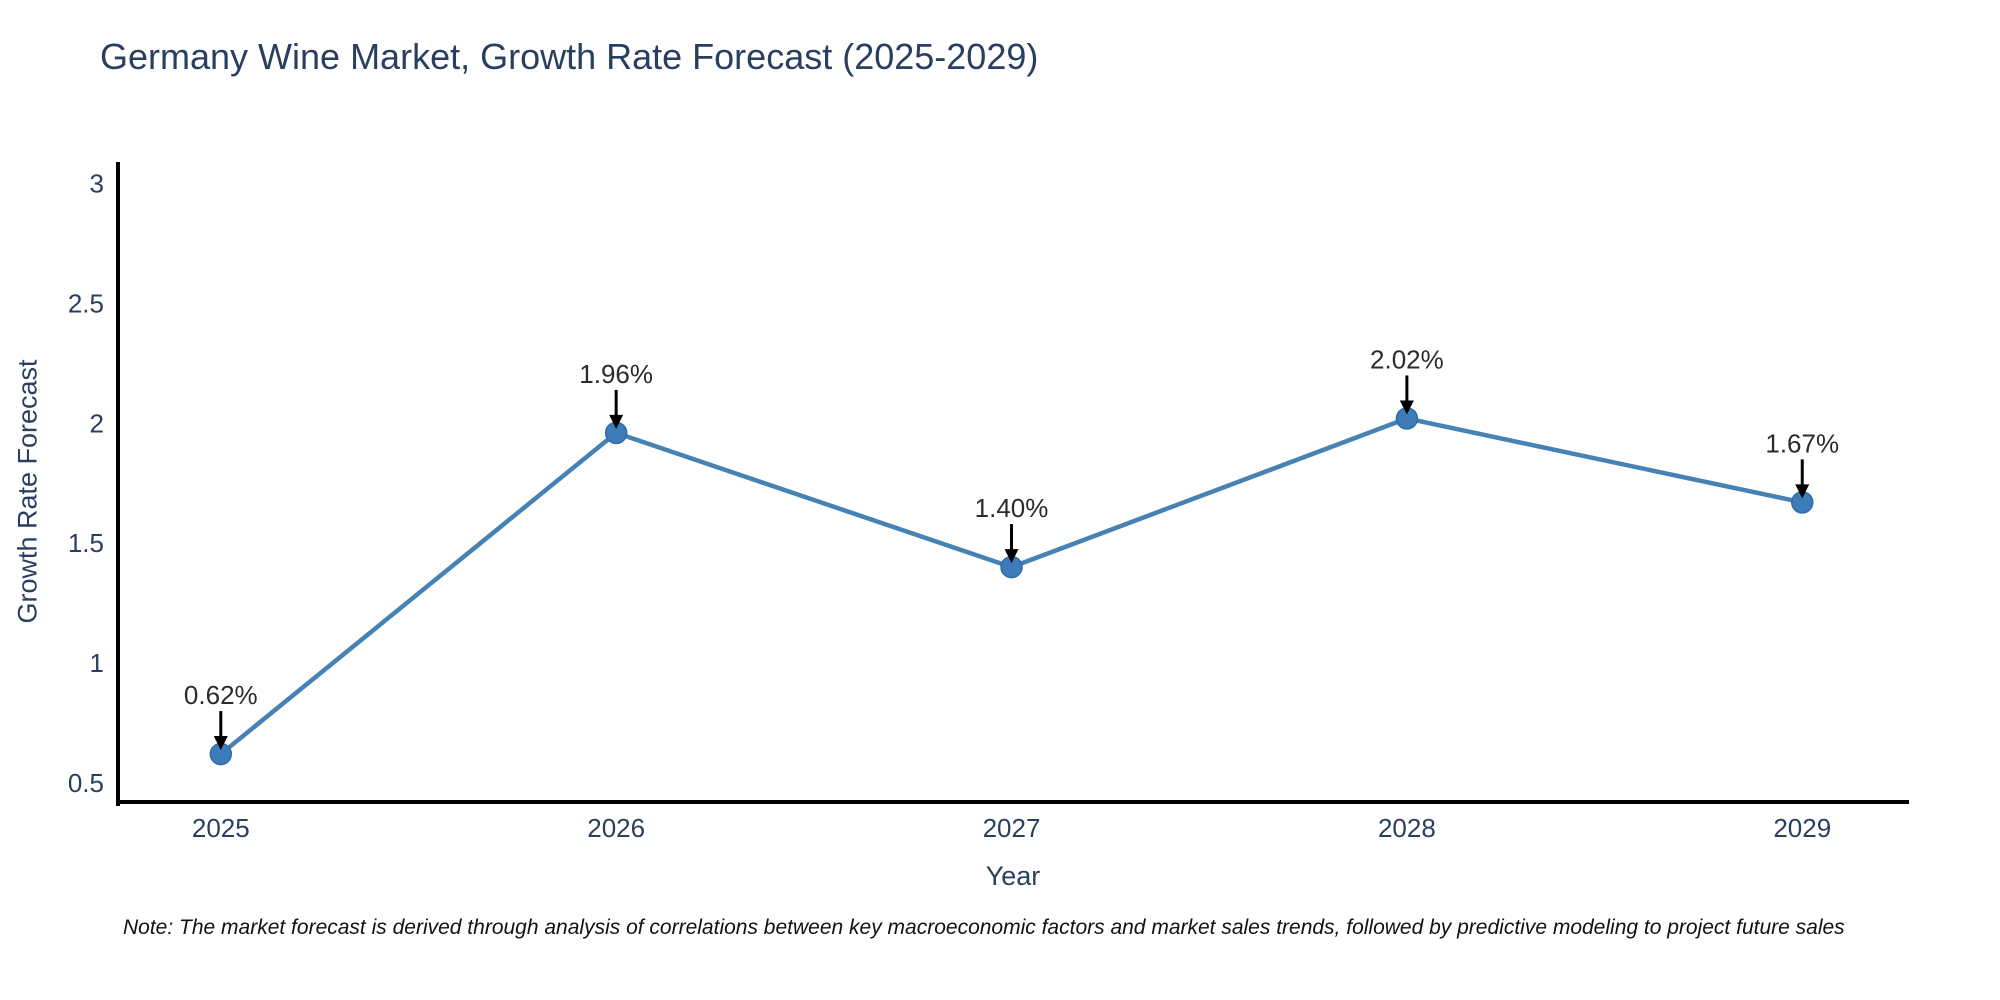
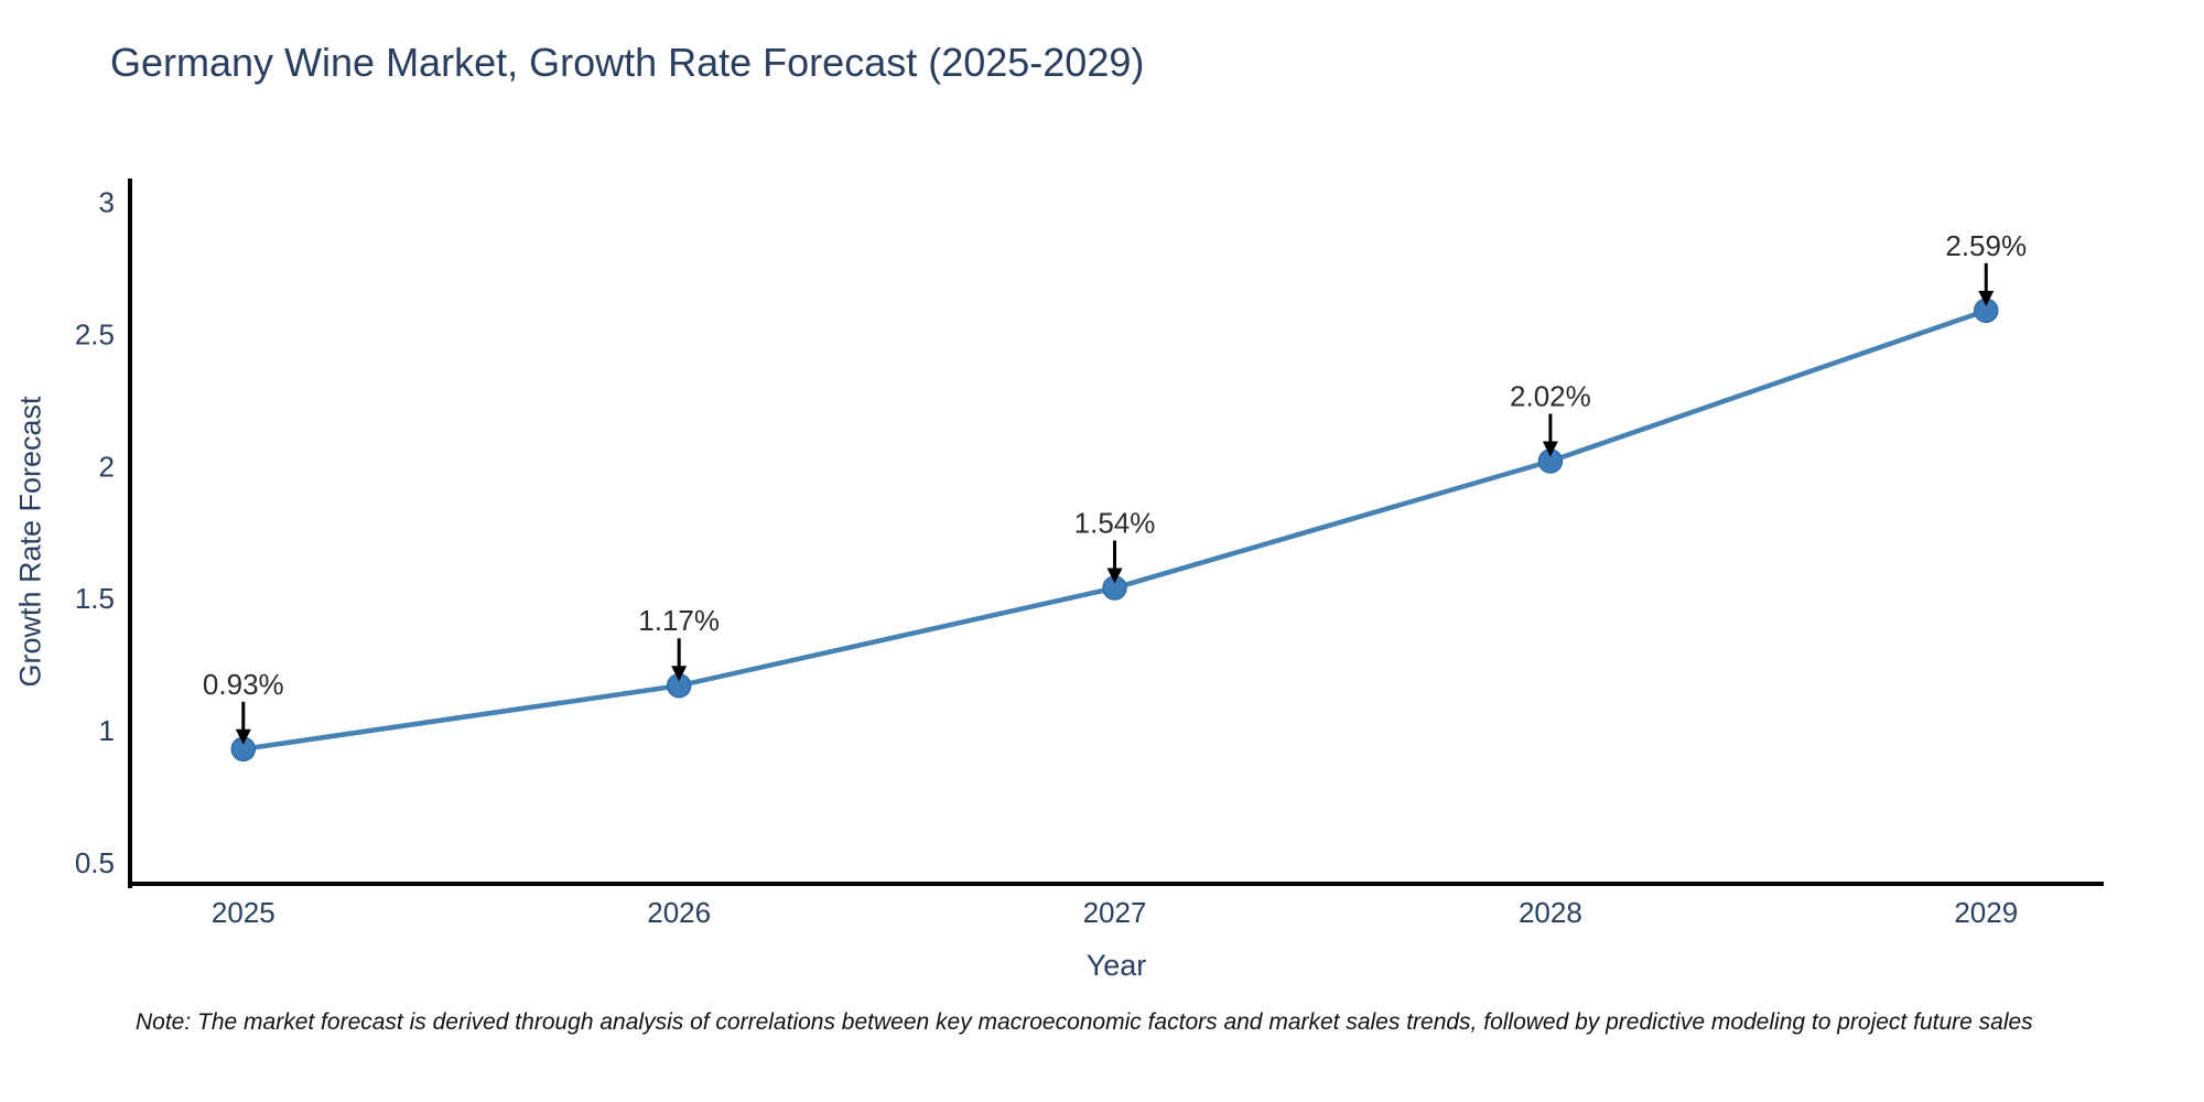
2025: 0.62% -> 0.93%
2026: 1.96% -> 1.17%
2027: 1.40% -> 1.54%
2029: 1.67% -> 2.59%
